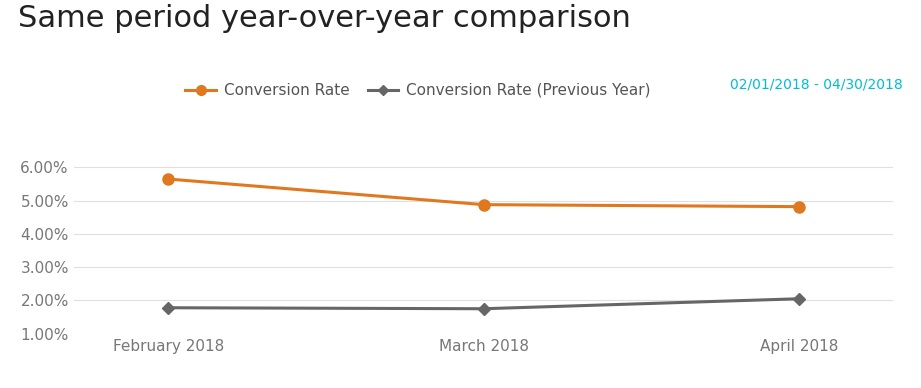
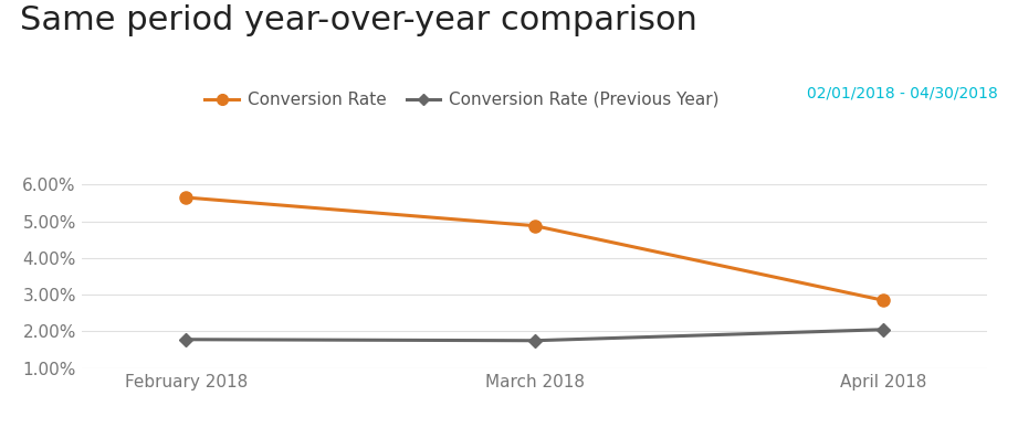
Conversion Rate/April 2018: 4.82% -> 2.85%
